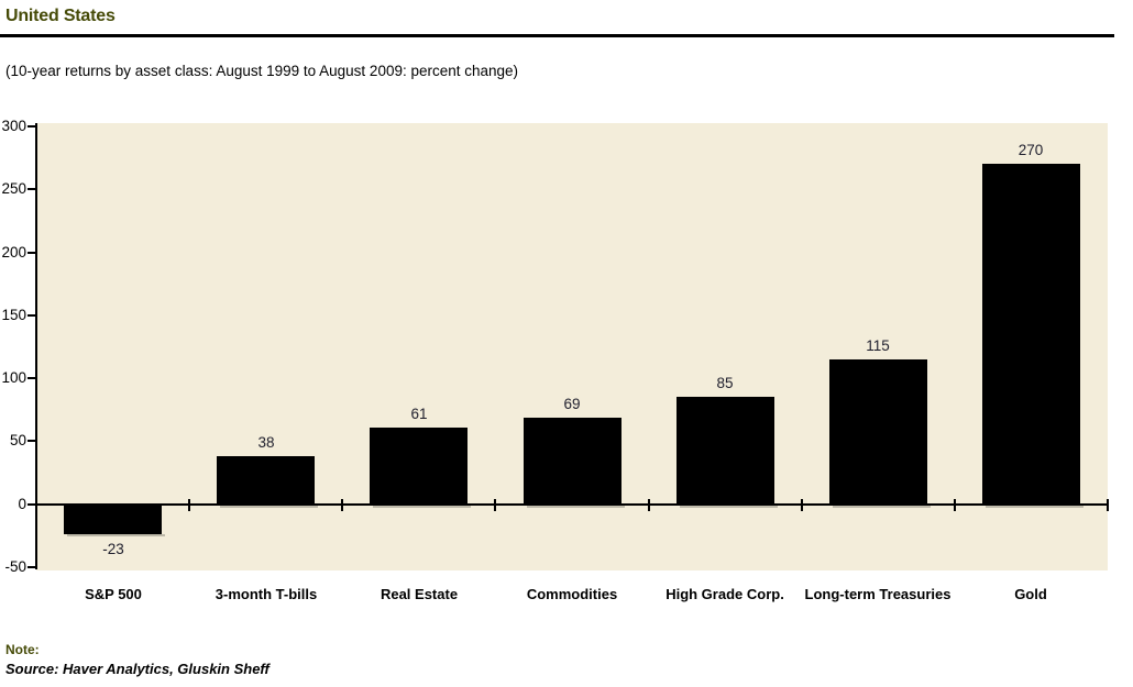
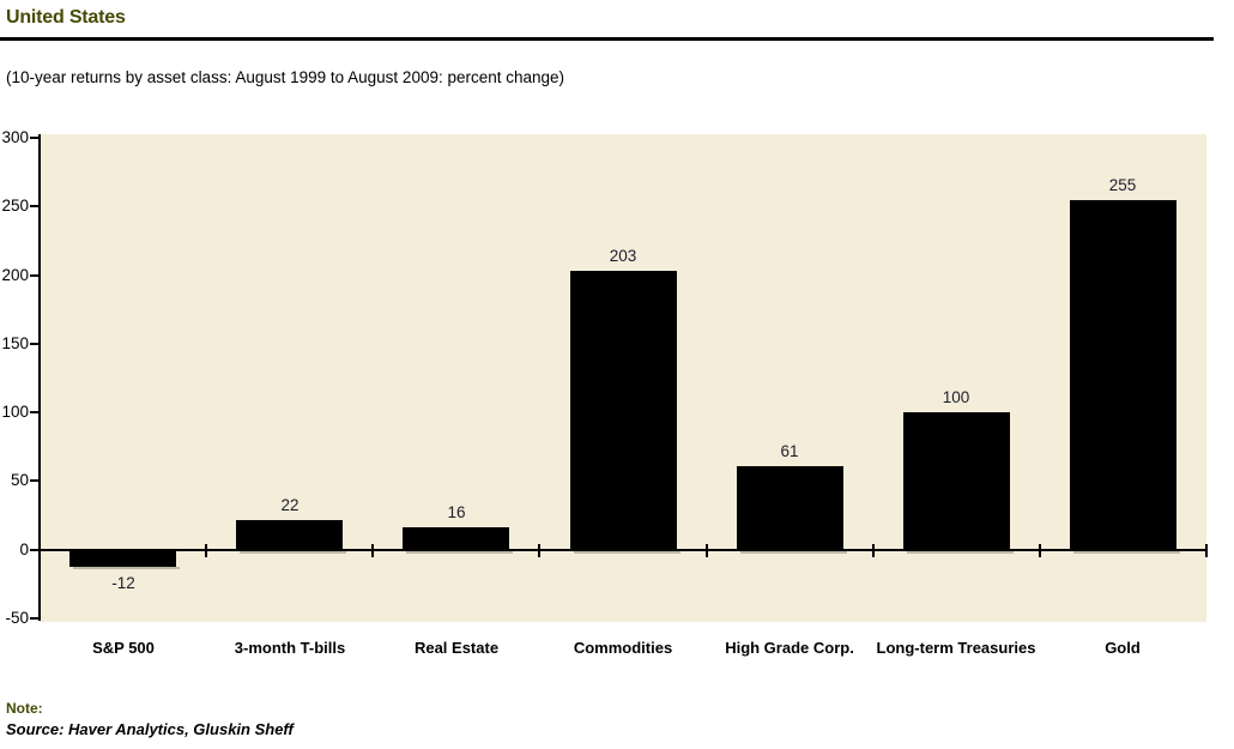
S&P 500: -23 -> -12
3-month T-bills: 38 -> 22
Real Estate: 61 -> 16
Commodities: 69 -> 203
High Grade Corp.: 85 -> 61
Long-term Treasuries: 115 -> 100
Gold: 270 -> 255
